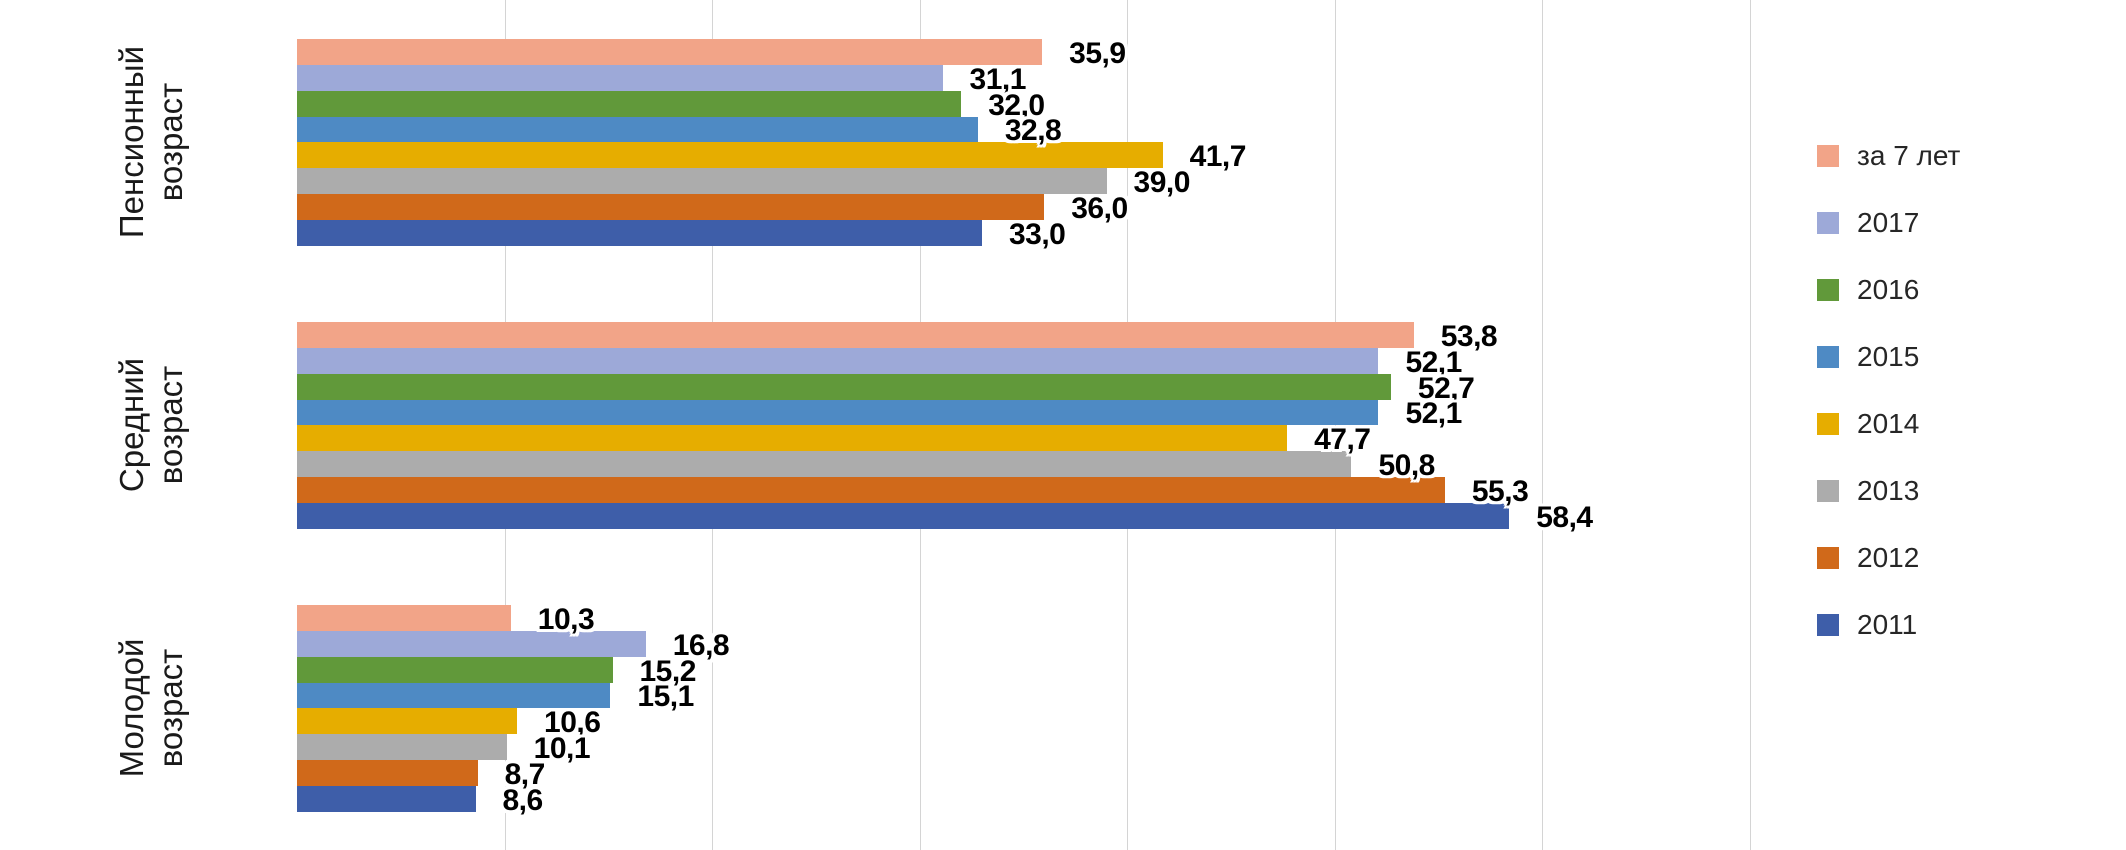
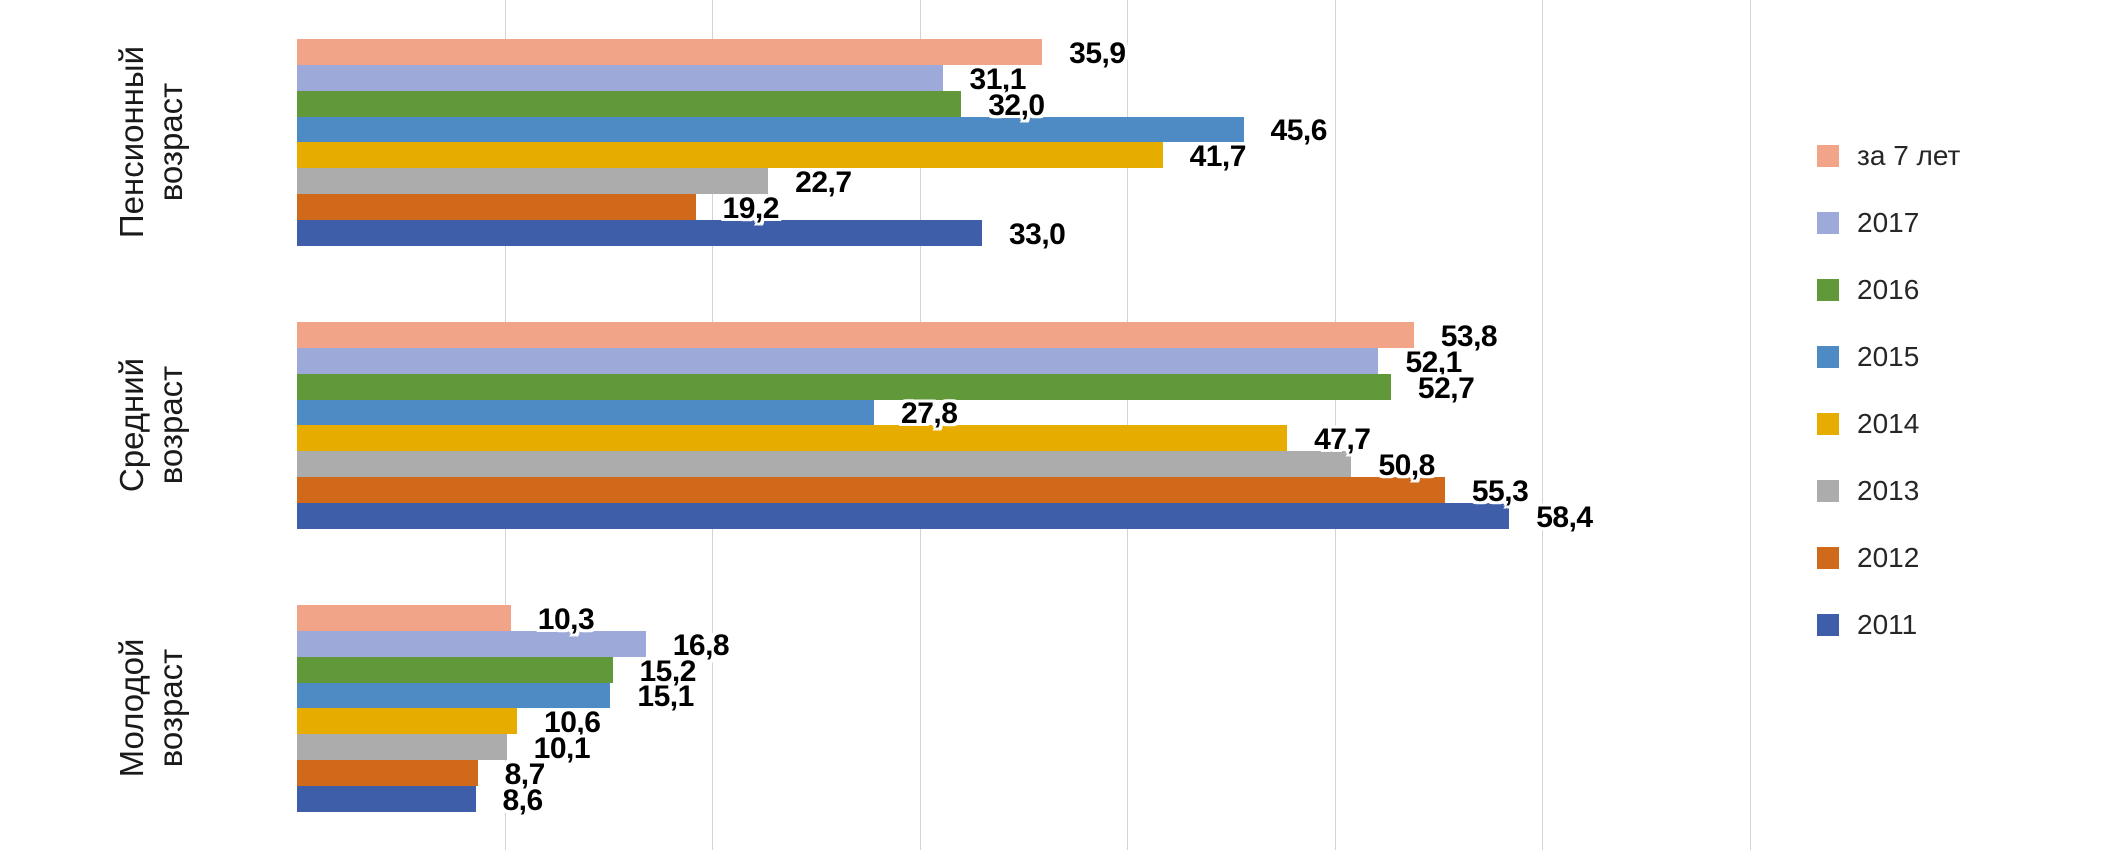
2015/Пенсионный возраст: 32,8 -> 45,6
2013/Пенсионный возраст: 39,0 -> 22,7
2012/Пенсионный возраст: 36,0 -> 19,2
2015/Средний возраст: 52,1 -> 27,8
